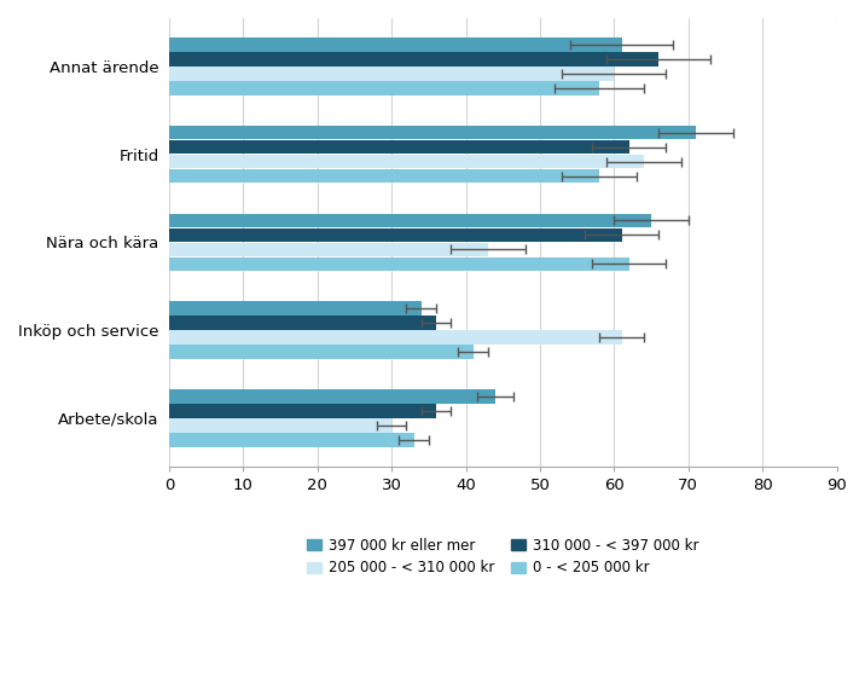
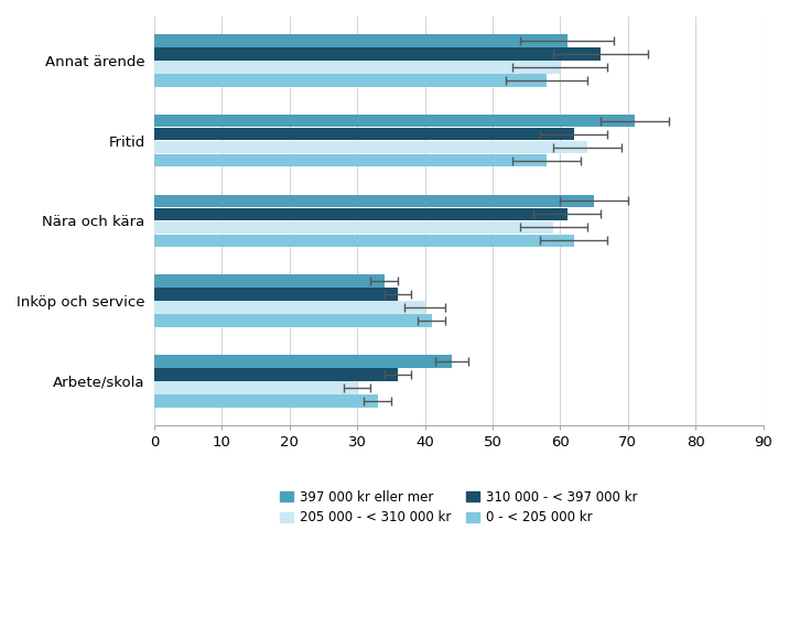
205 000 - < 310 000 kr/Nära och kära: 43 -> 59
205 000 - < 310 000 kr/Inköp och service: 61 -> 40
